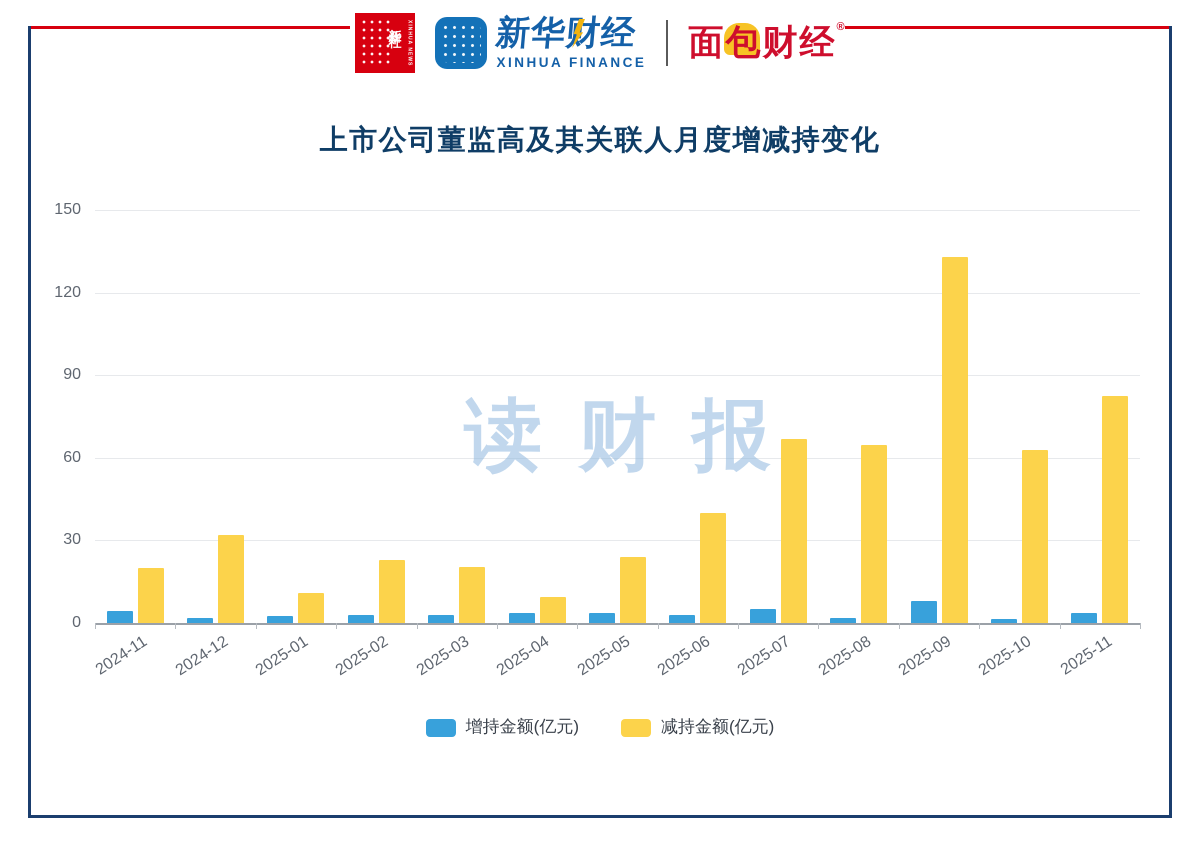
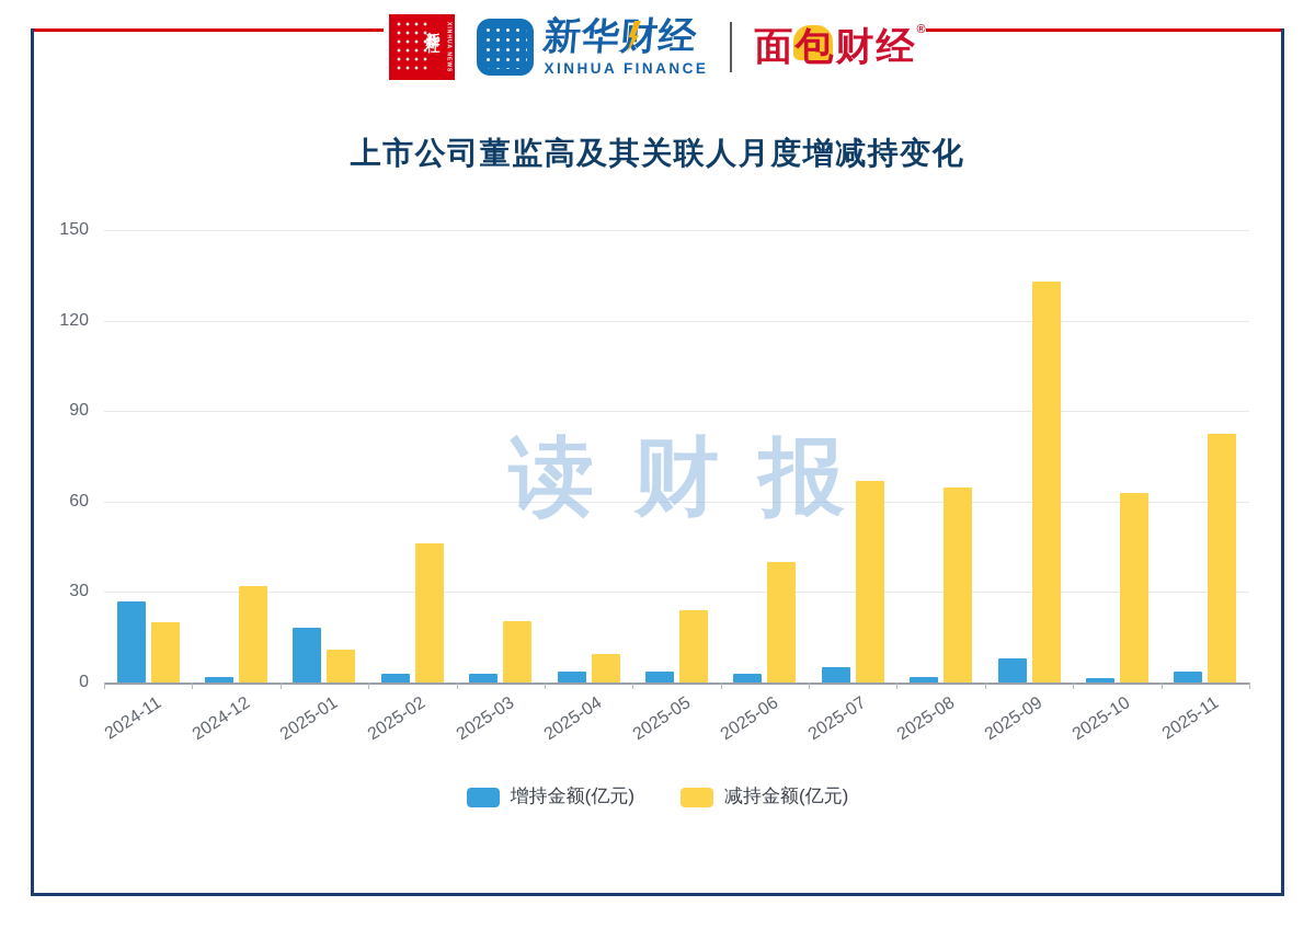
增持金额(亿元)/2024-11: 4 -> 27
增持金额(亿元)/2025-01: 2 -> 18
减持金额(亿元)/2025-02: 23 -> 46
